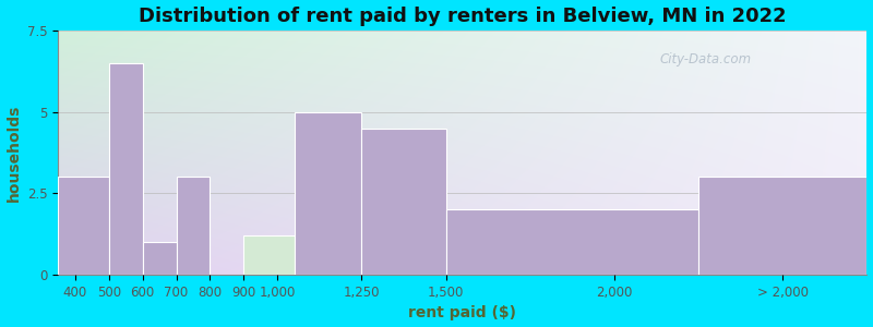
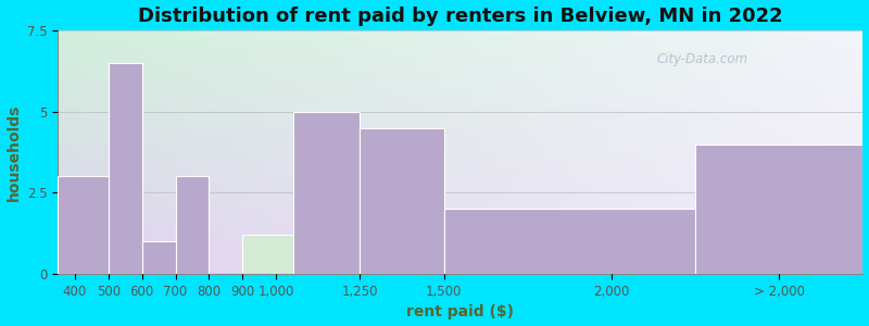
> 2,000: 3.0 -> 4.0
